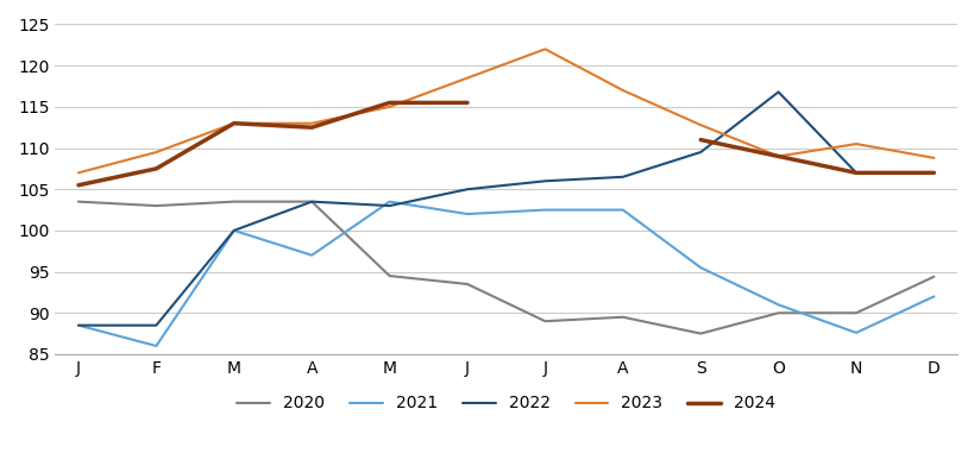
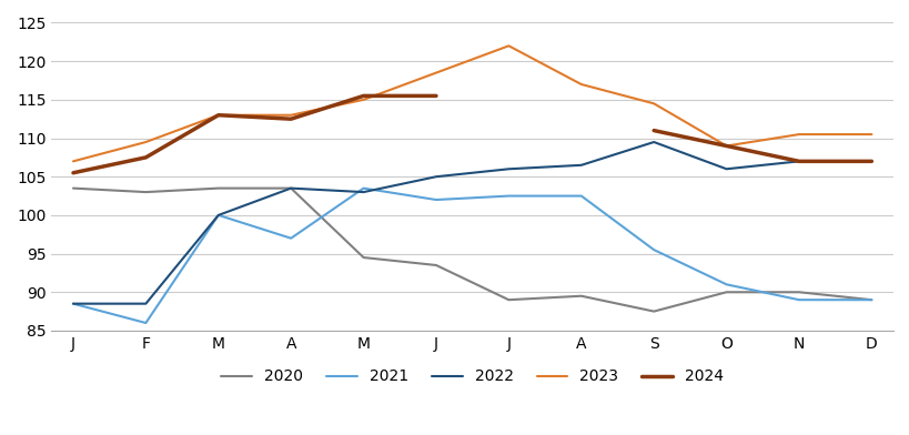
2023/S: 112.8 -> 114.5
2022/O: 116.8 -> 106.0
2021/N: 87.6 -> 89.0
2020/D: 94.4 -> 89.0
2021/D: 92.0 -> 89.0
2023/D: 108.8 -> 110.5
